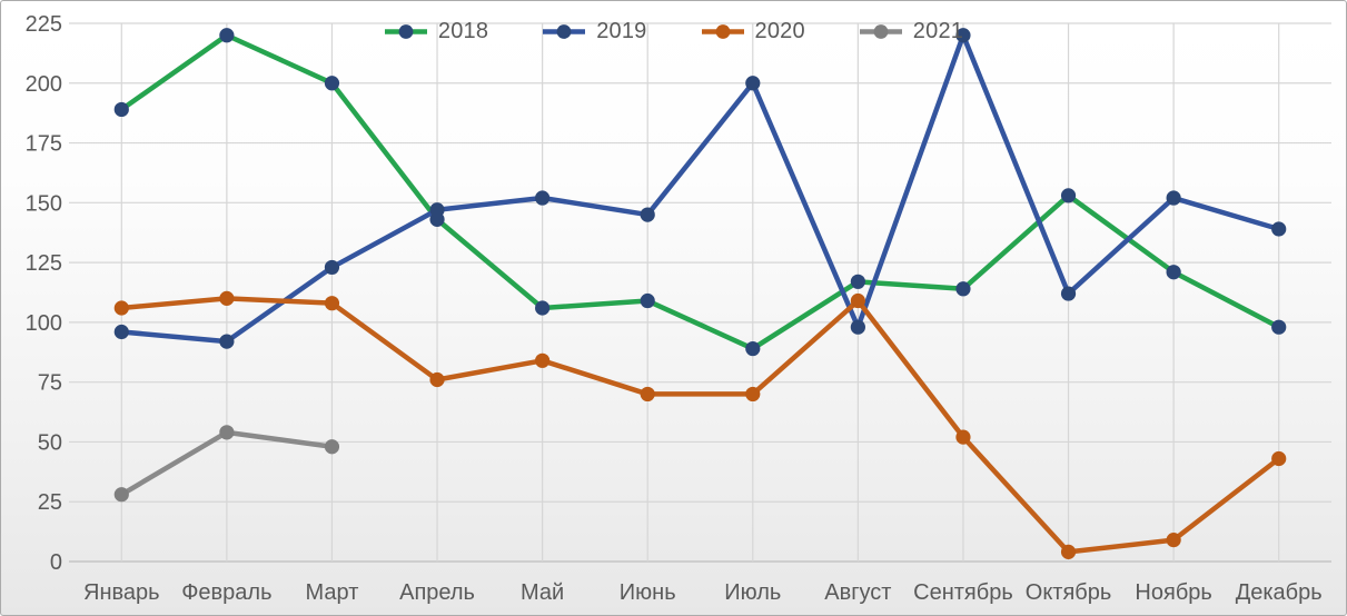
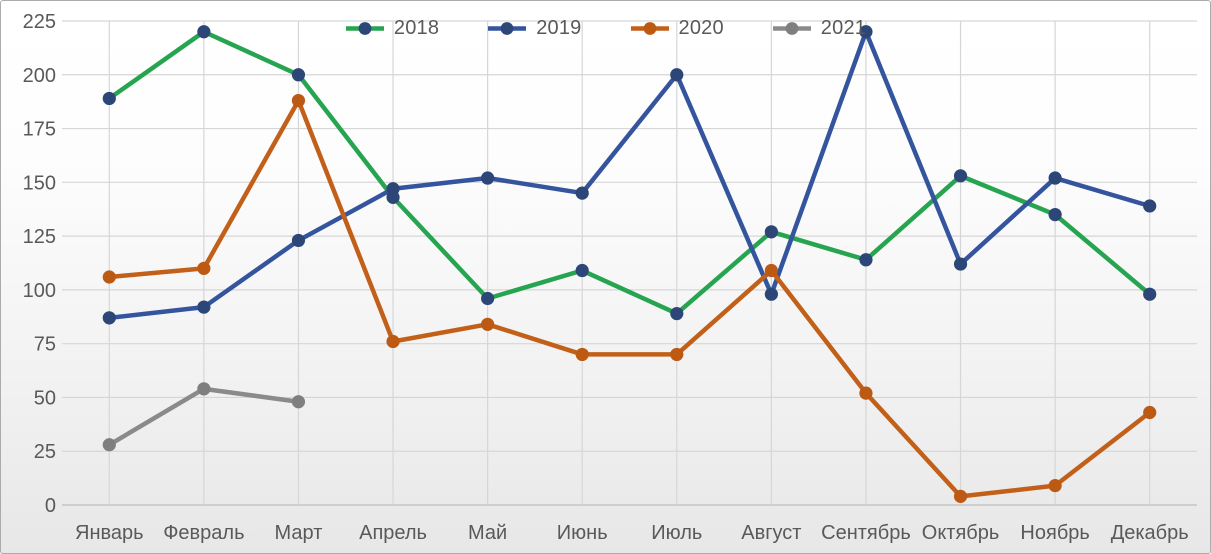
2019/Январь: 96 -> 87
2020/Март: 108 -> 188
2018/Май: 106 -> 96
2018/Август: 117 -> 127
2018/Ноябрь: 121 -> 135
